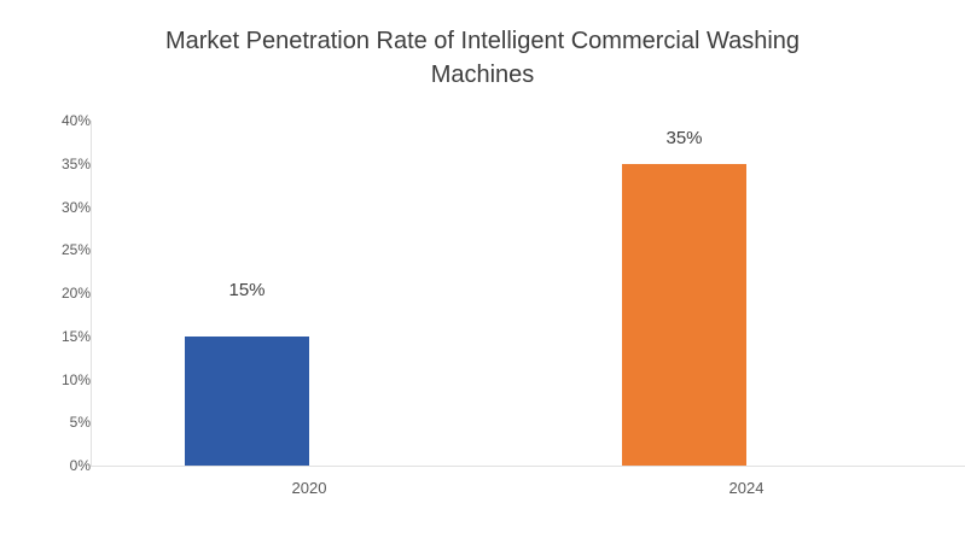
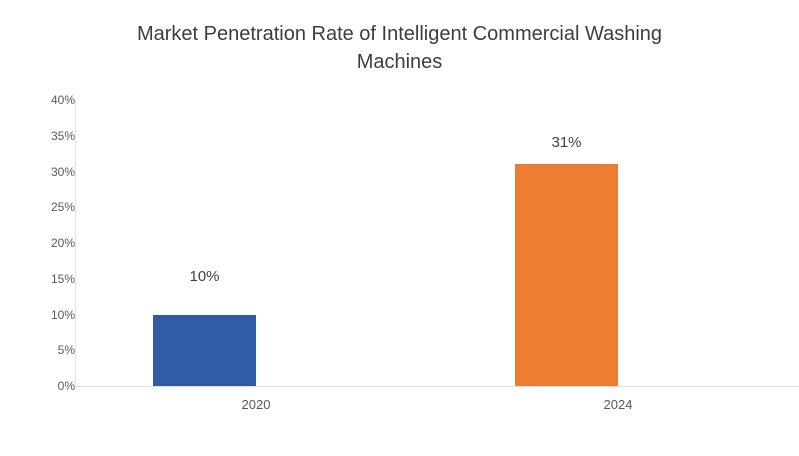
2020: 15% -> 10%
2024: 35% -> 31%
